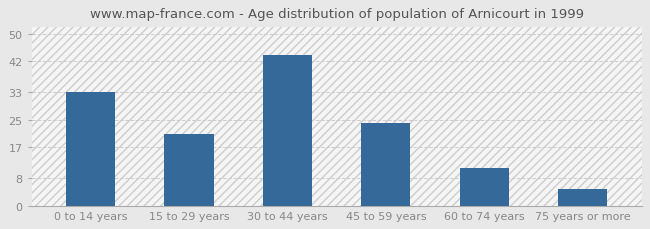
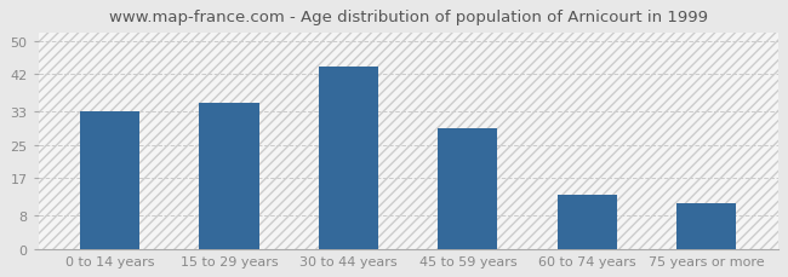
15 to 29 years: 21 -> 35
45 to 59 years: 24 -> 29
60 to 74 years: 11 -> 13
75 years or more: 5 -> 11
